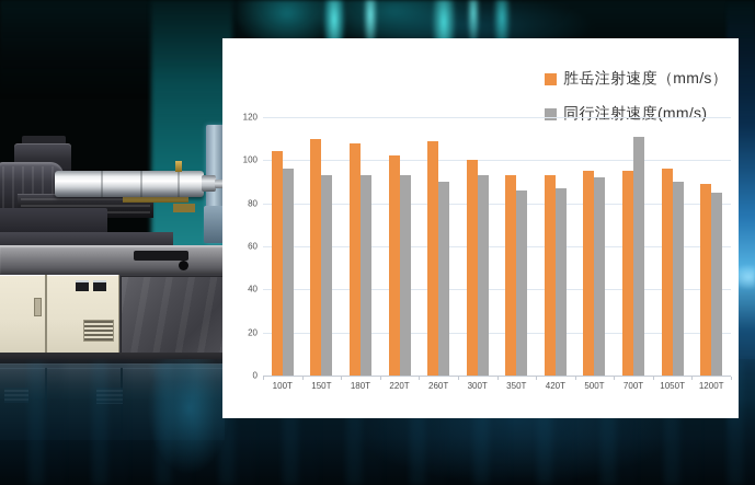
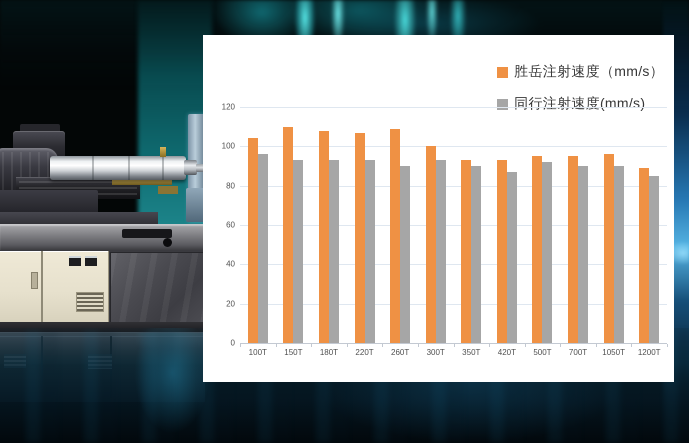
胜岳注射速度（mm/s）/220T: 102 -> 107
同行注射速度(mm/s)/350T: 86 -> 90
同行注射速度(mm/s)/700T: 111 -> 90
